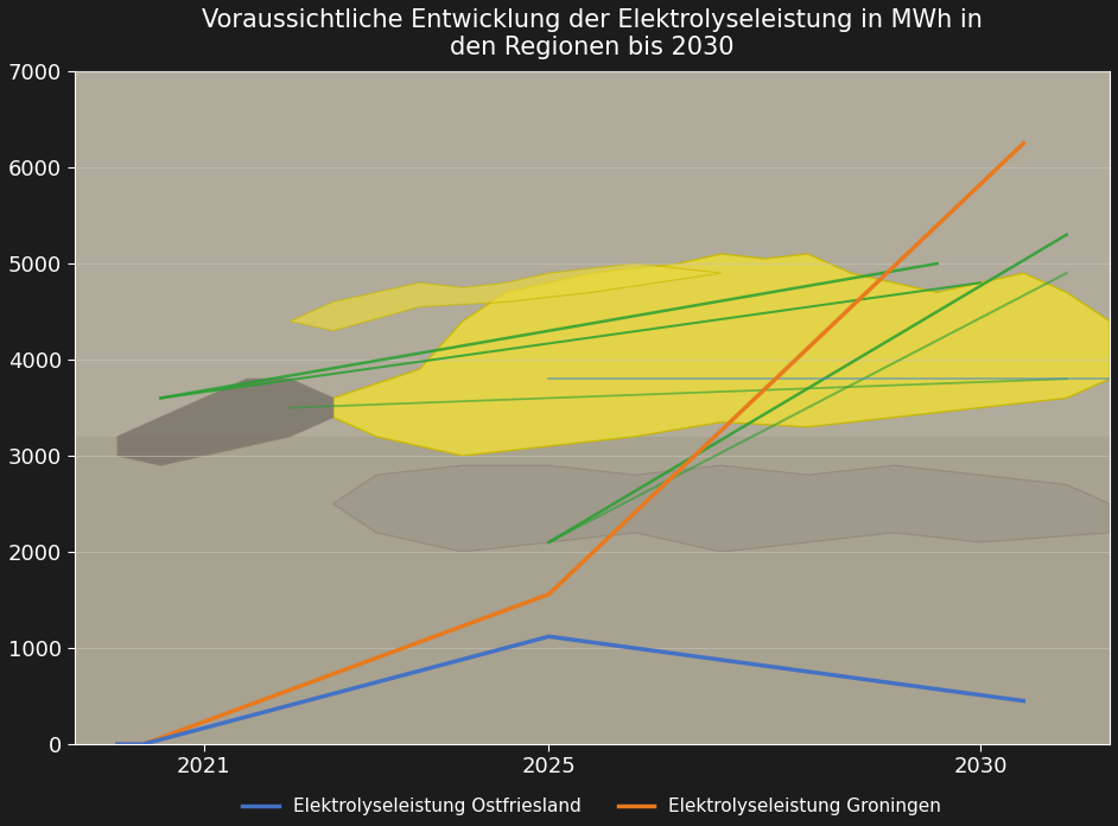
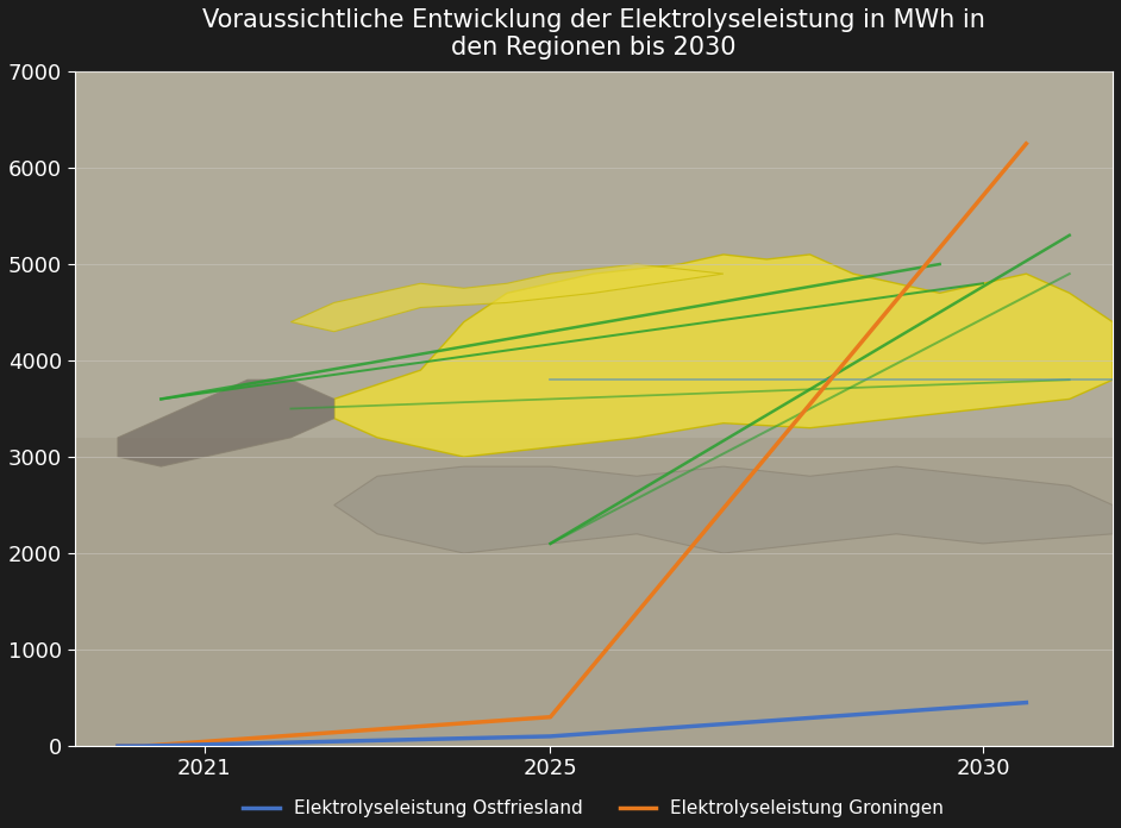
Elektrolyseleistung Groningen/2025: 1560 -> 300
Elektrolyseleistung Ostfriesland/2025: 1120 -> 100
